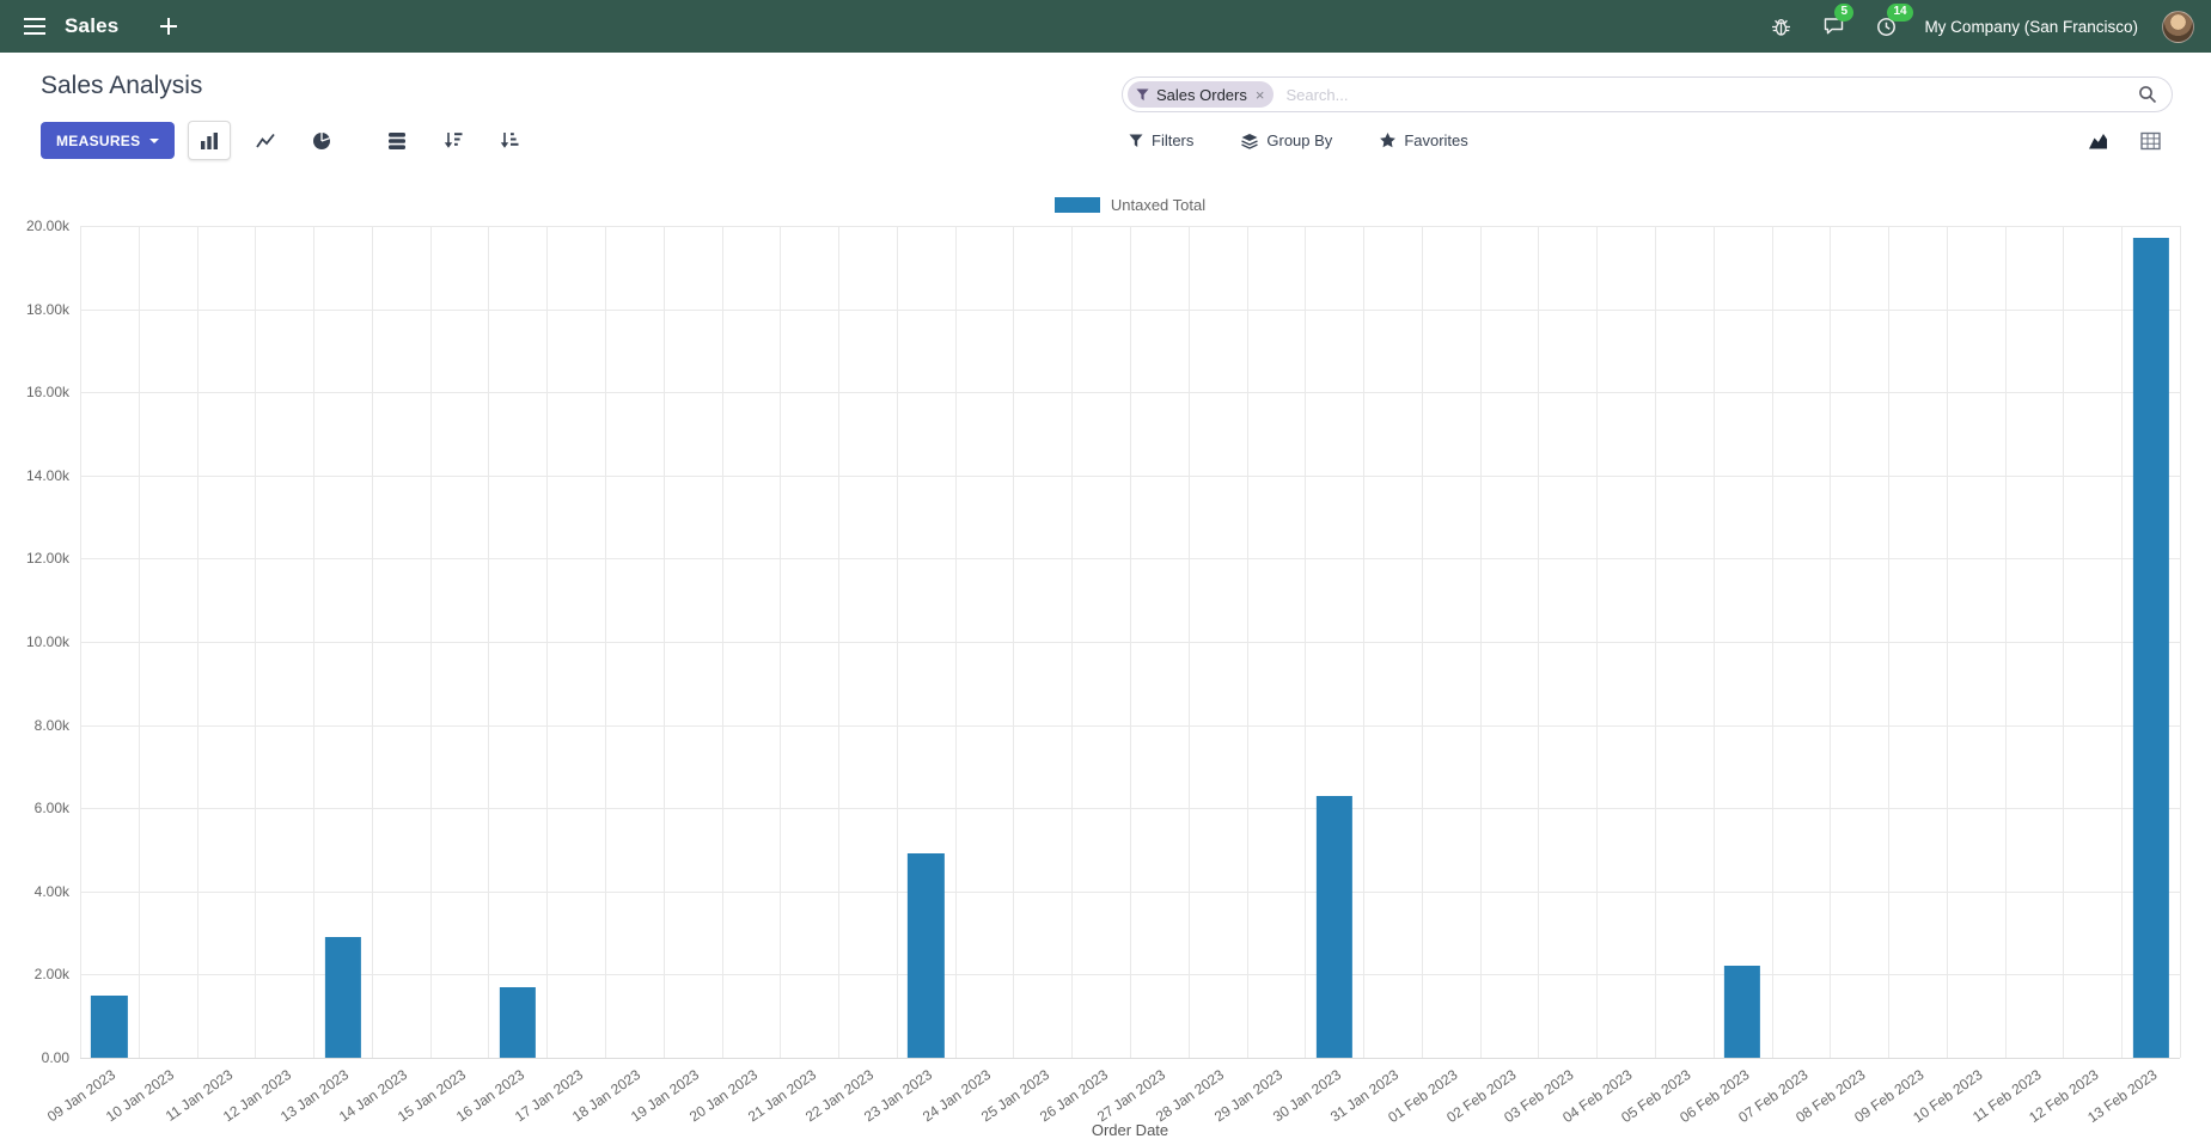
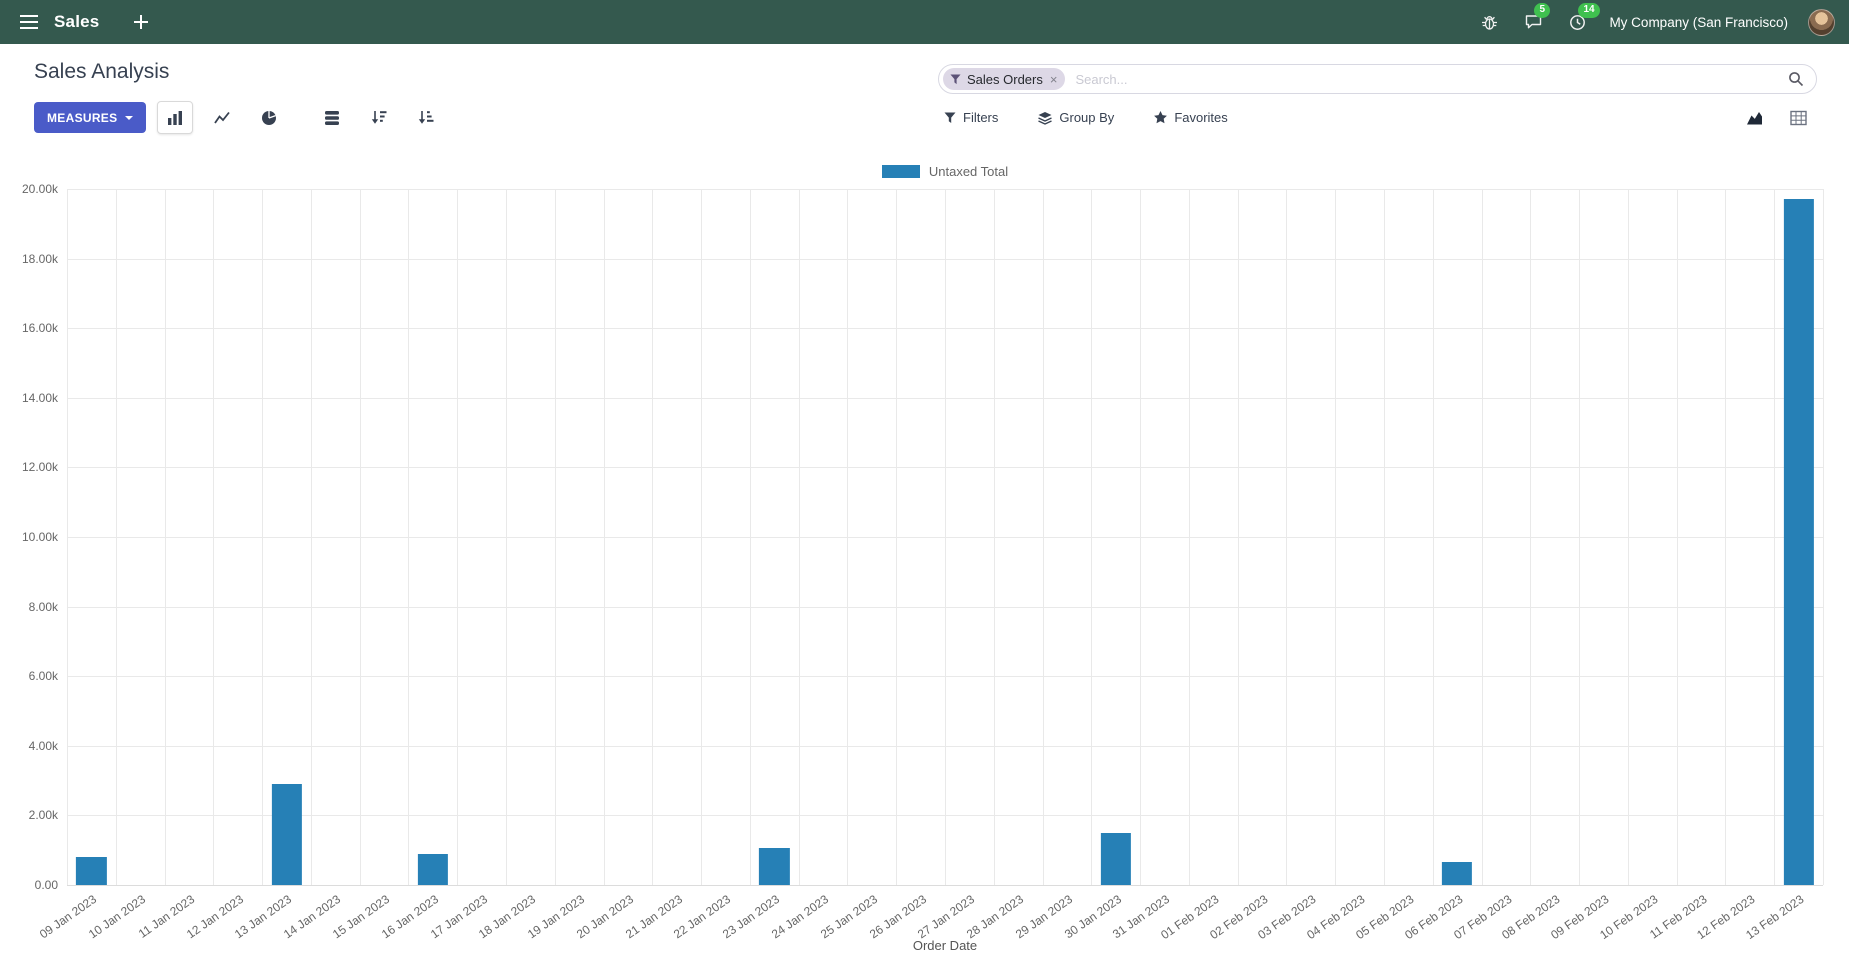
09 Jan 2023: 1.5k -> 0.8k
16 Jan 2023: 1.7k -> 0.9k
23 Jan 2023: 4.9k -> 1.0k
30 Jan 2023: 6.3k -> 1.5k
06 Feb 2023: 2.2k -> 0.6k
